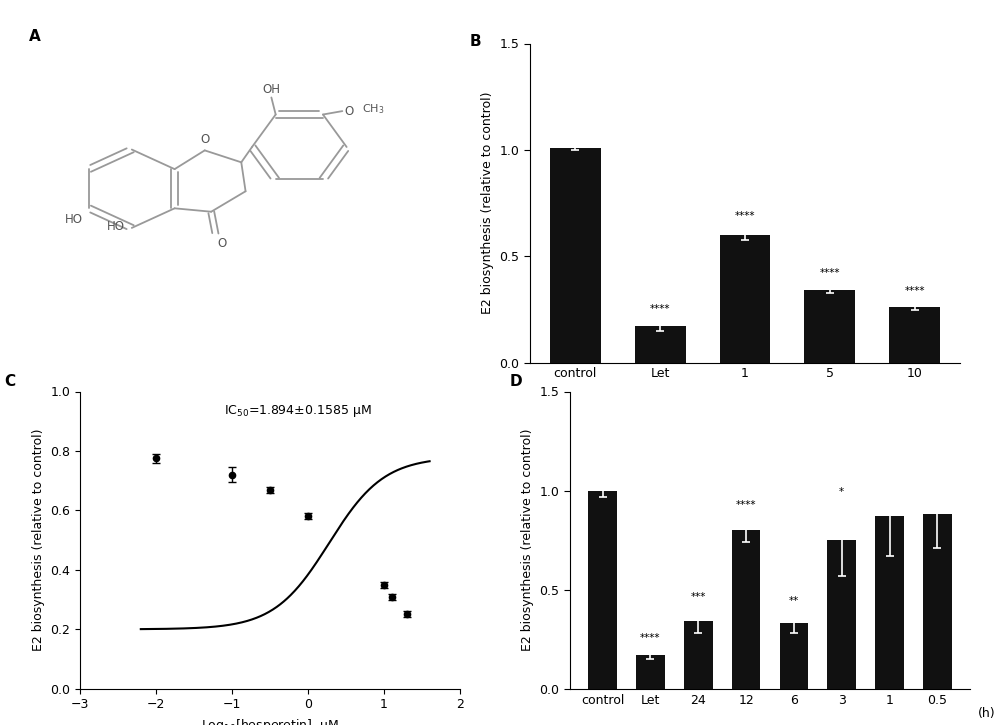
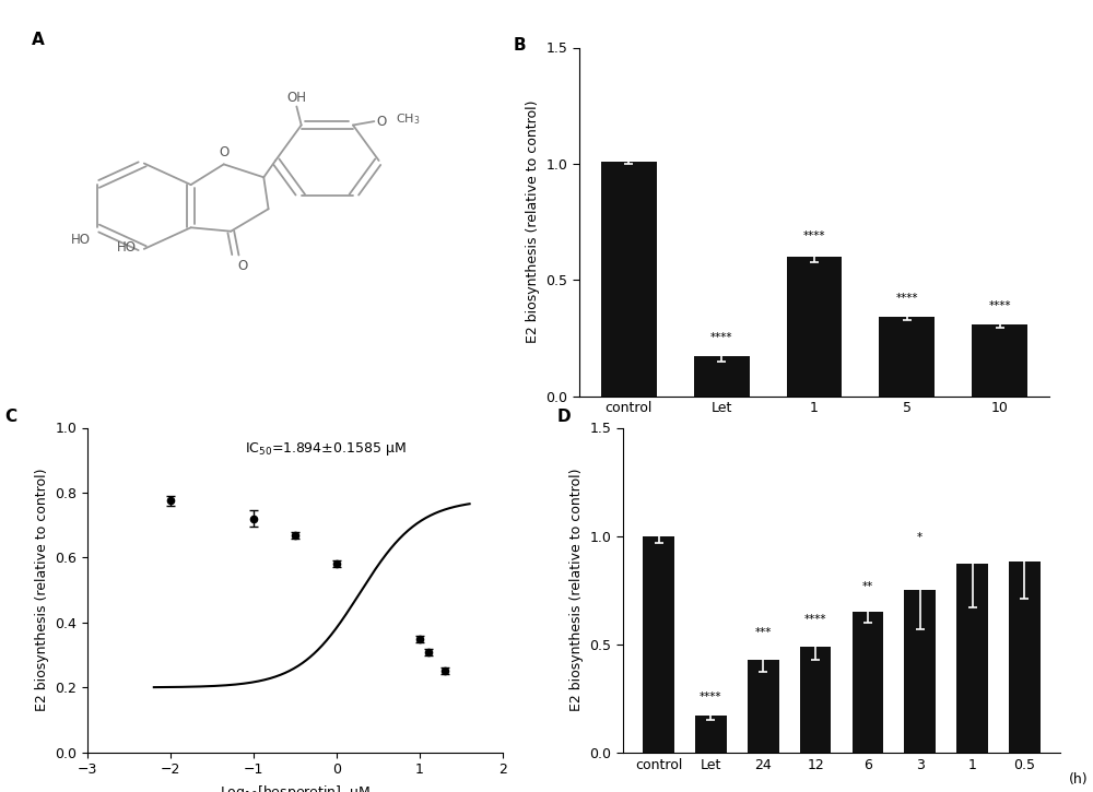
10: 0.26 -> 0.31
24: 0.34 -> 0.43
12: 0.80 -> 0.49
6: 0.33 -> 0.65
